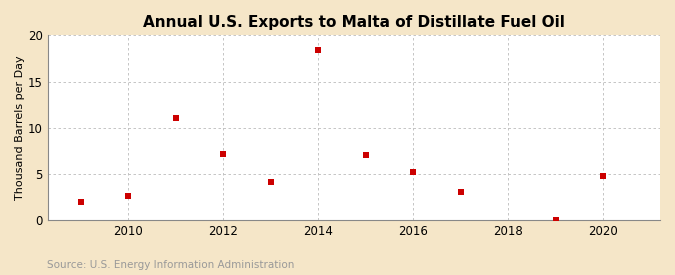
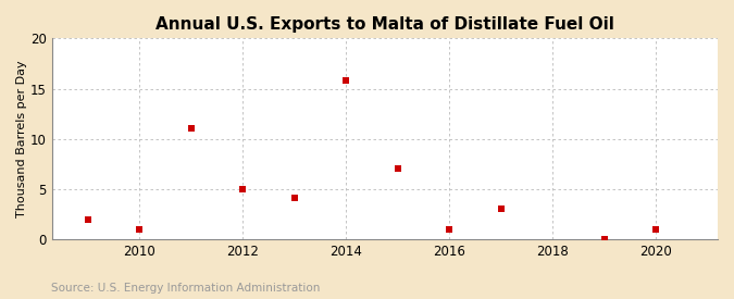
2010: 2.6 -> 1.0
2012: 7.2 -> 5.0
2014: 18.4 -> 15.8
2016: 5.2 -> 1.0
2020: 4.8 -> 1.0
